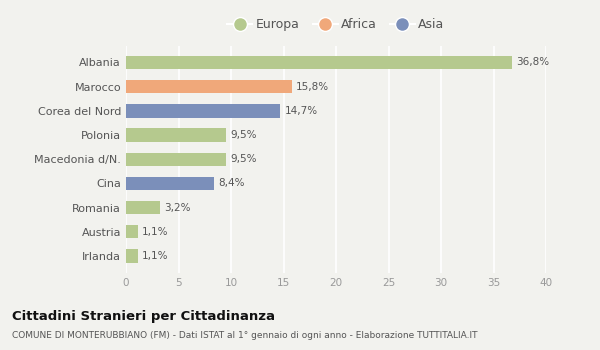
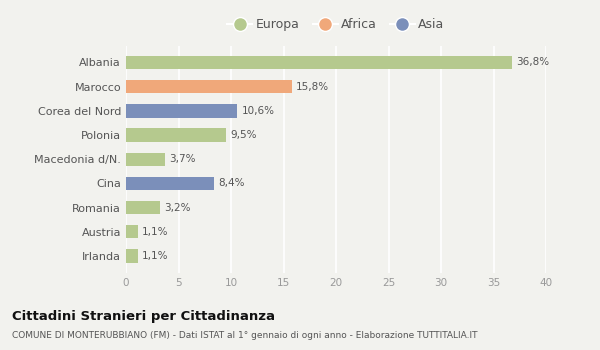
Corea del Nord: 14,7% -> 10,6%
Macedonia d/N.: 9,5% -> 3,7%
